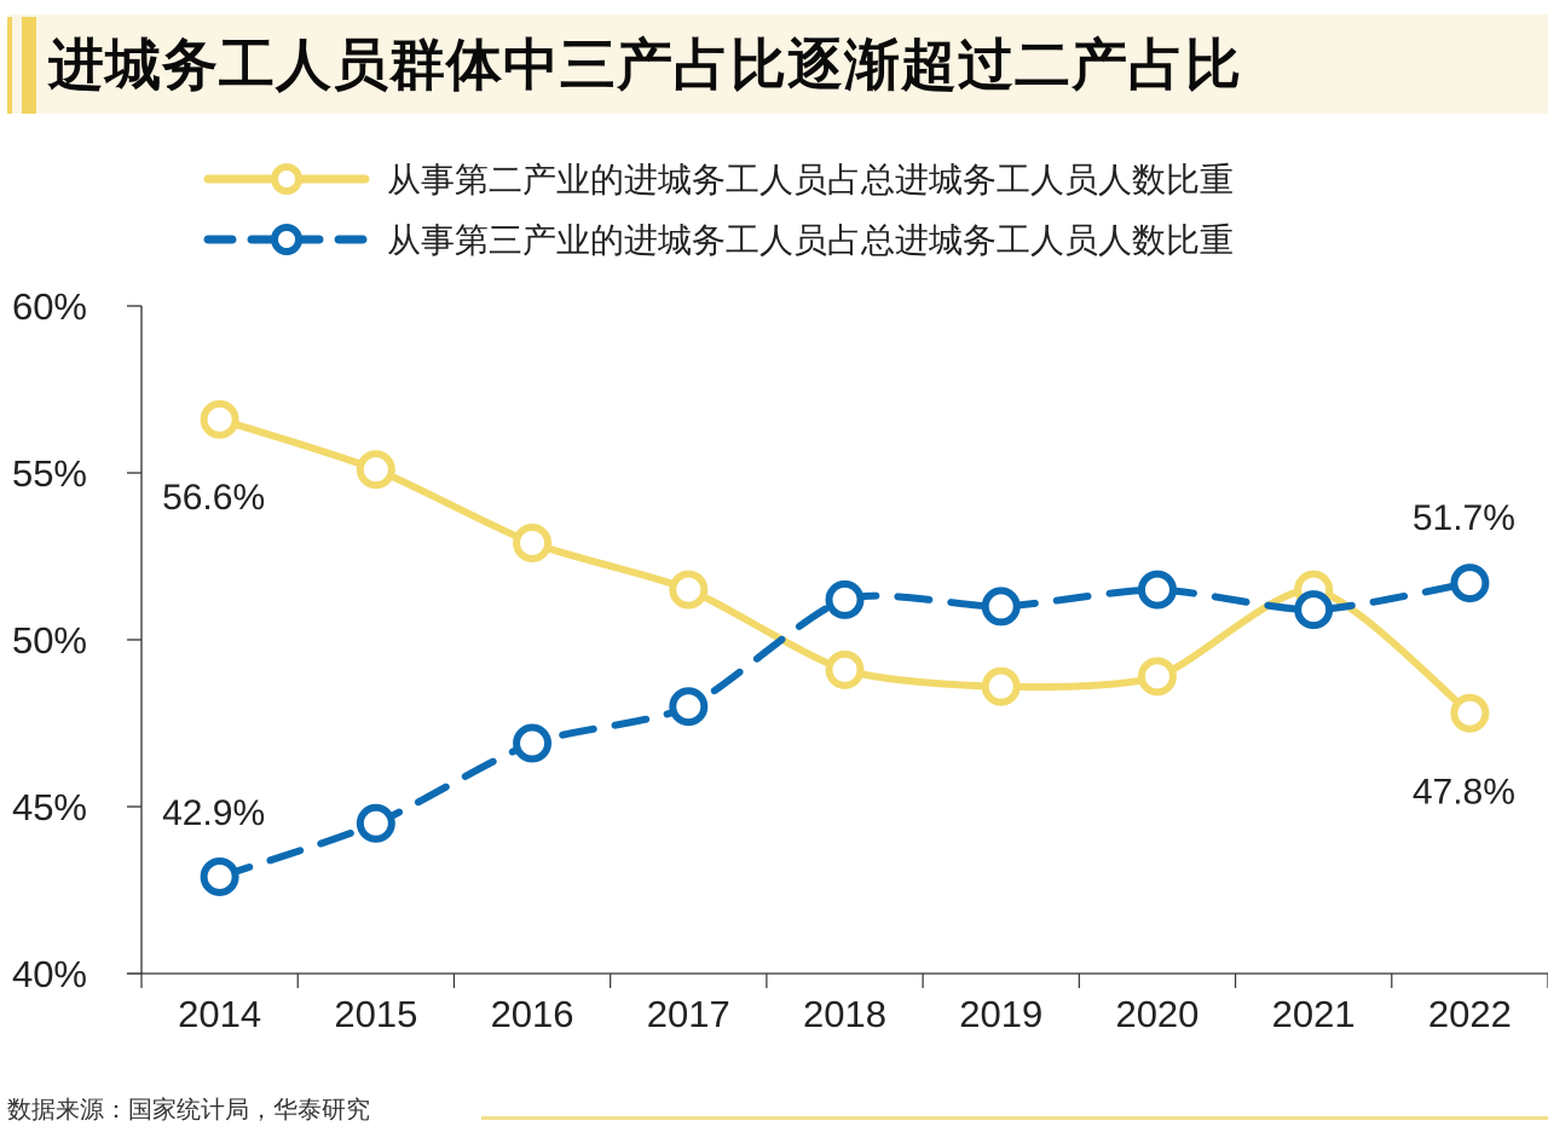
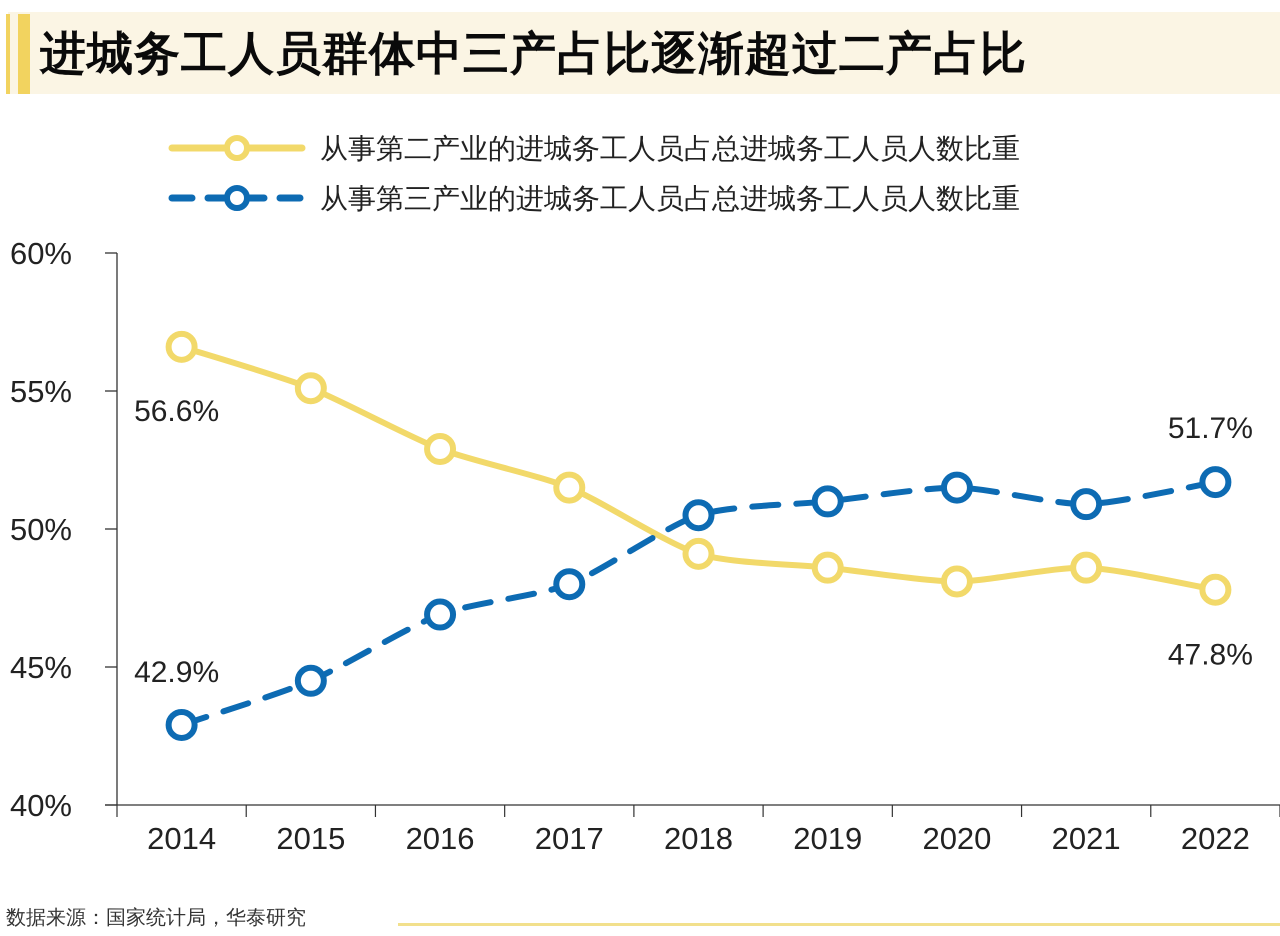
从事第三产业的进城务工人员占总进城务工人员人数比重/2018: 51.2% -> 50.5%
从事第二产业的进城务工人员占总进城务工人员人数比重/2020: 48.9% -> 48.1%
从事第二产业的进城务工人员占总进城务工人员人数比重/2021: 51.5% -> 48.6%
